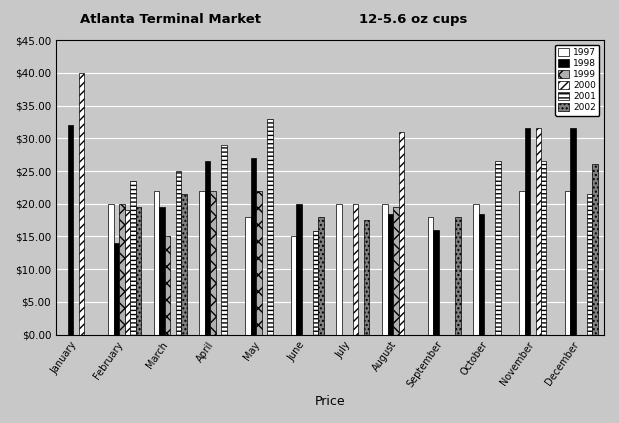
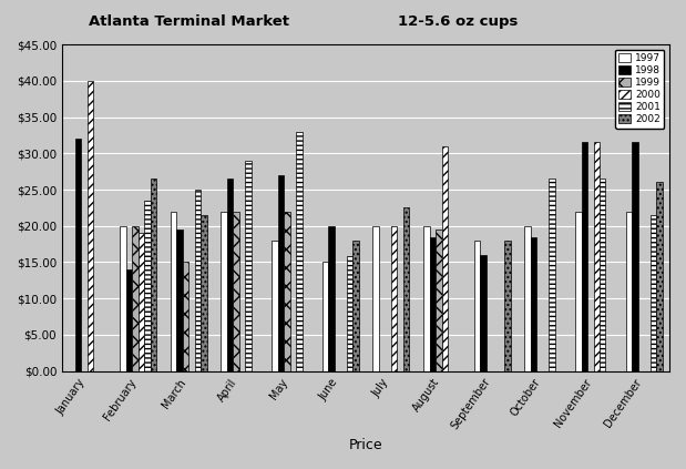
2002/February: $19.5 -> $26.6
2002/July: $17.5 -> $22.6
